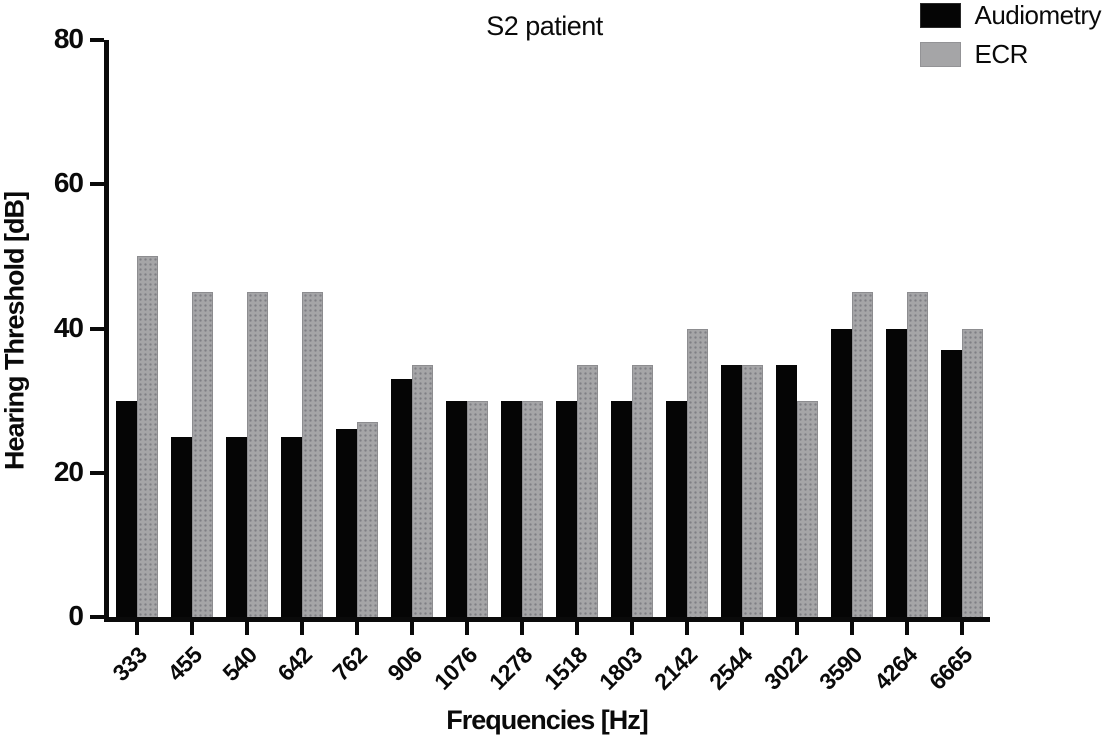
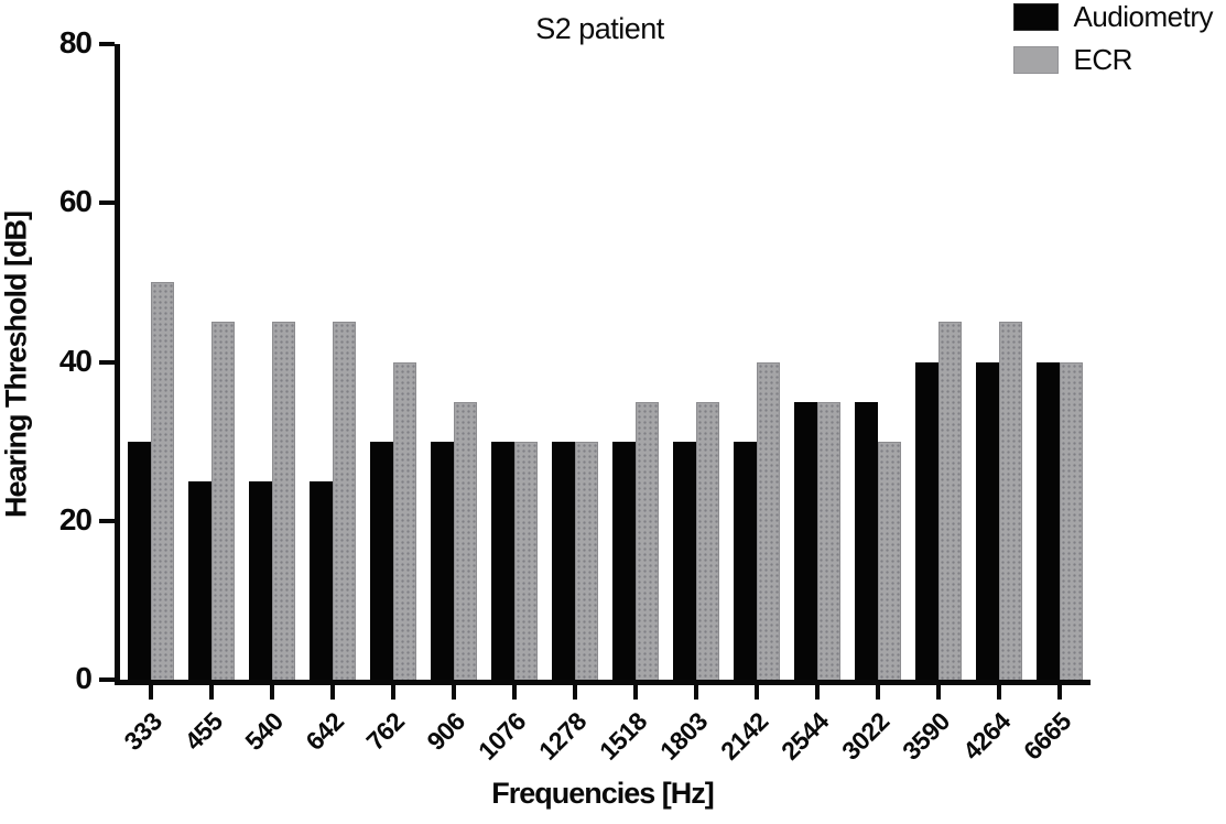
Audiometry/762: 26 -> 30
ECR/762: 27 -> 40
Audiometry/906: 33 -> 30
Audiometry/6665: 37 -> 40
